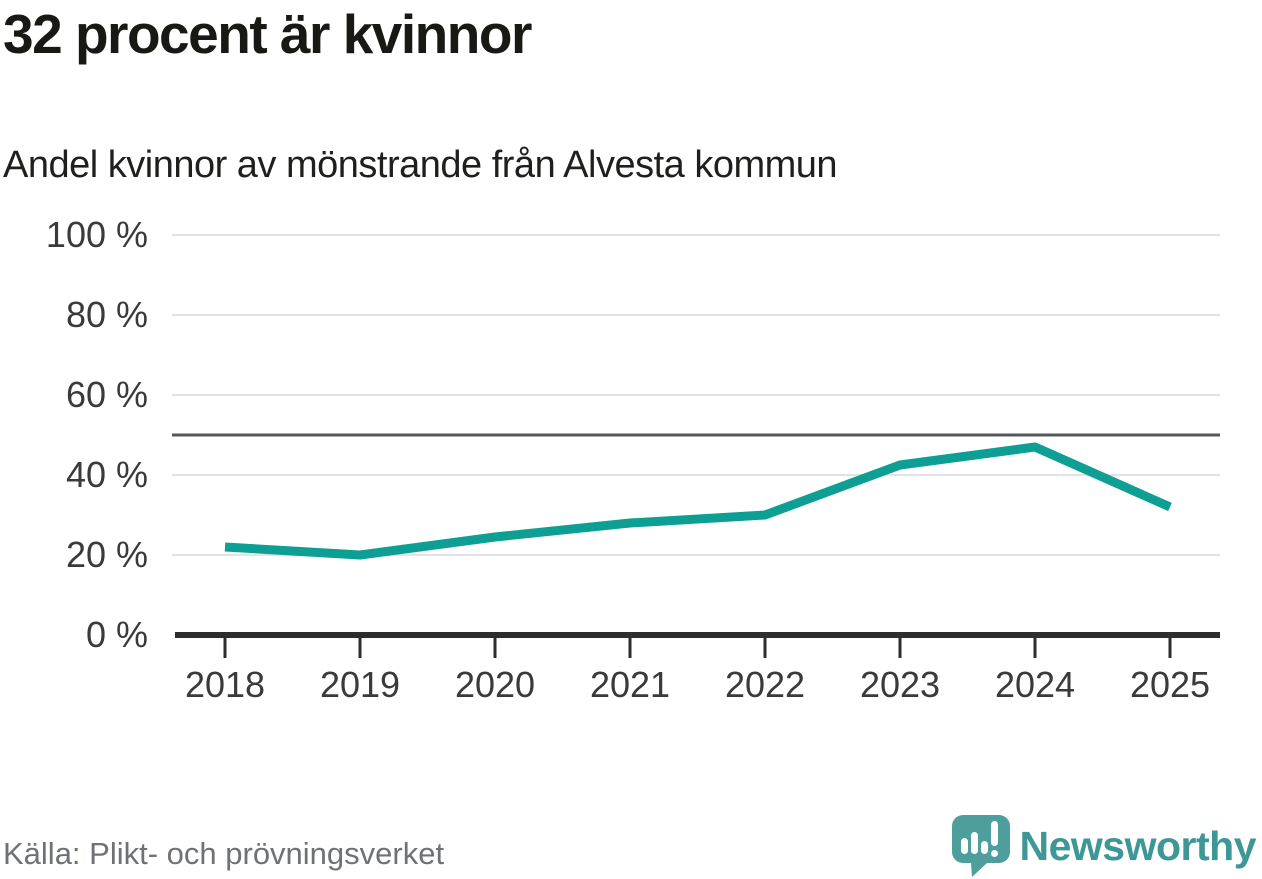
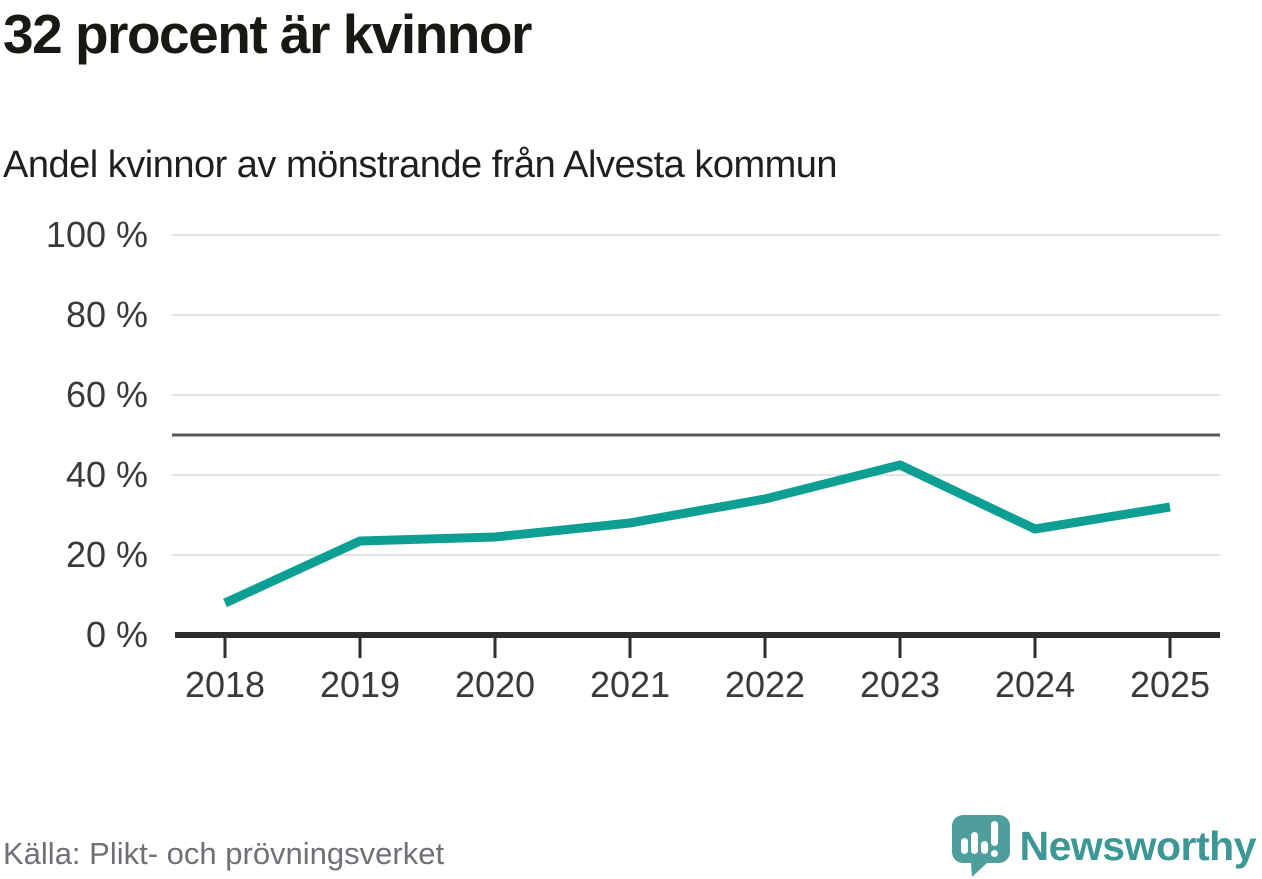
2018: 22% -> 8%
2019: 20% -> 24%
2022: 30% -> 34%
2024: 47% -> 26%
